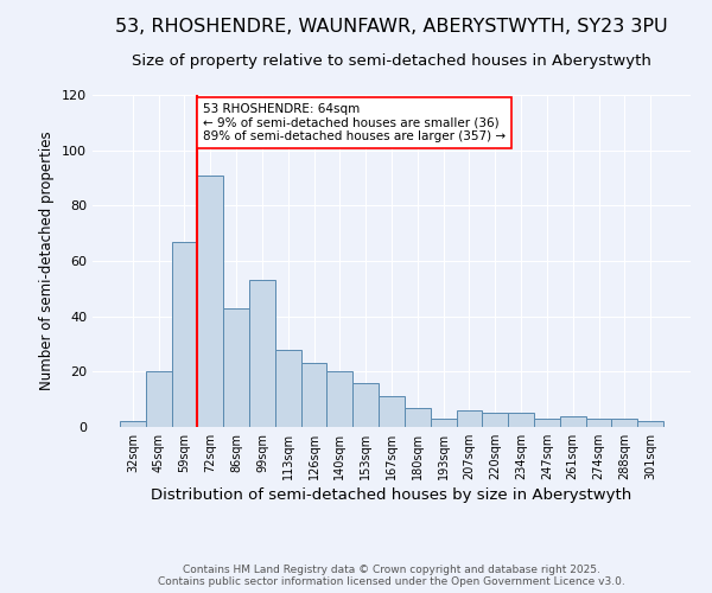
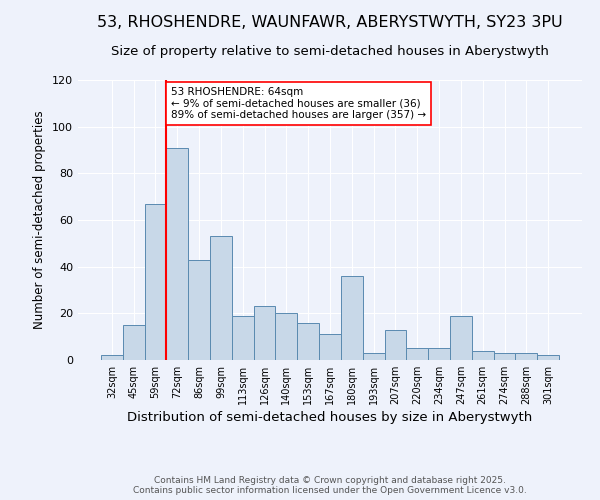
45sqm: 20 -> 15
113sqm: 28 -> 19
180sqm: 7 -> 36
207sqm: 6 -> 13
247sqm: 3 -> 19
